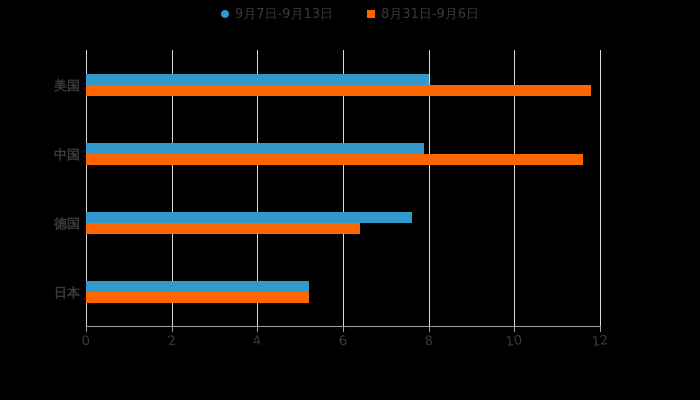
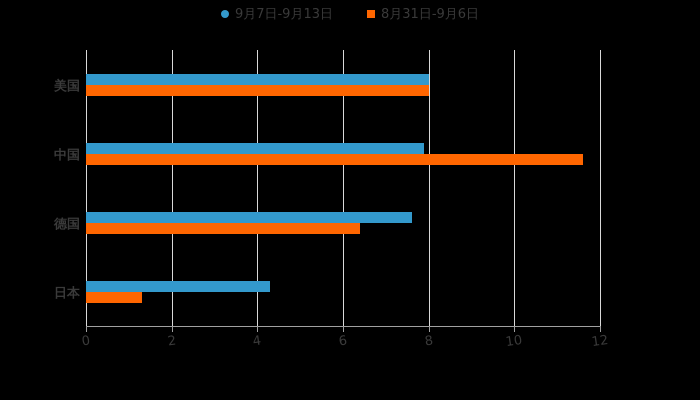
8月31日-9月6日/美国: 11.8 -> 8.0
9月7日-9月13日/日本: 5.2 -> 4.3
8月31日-9月6日/日本: 5.2 -> 1.3
